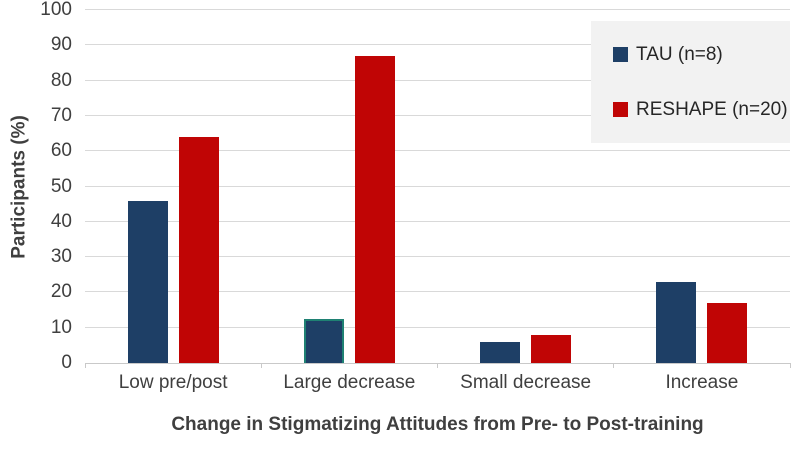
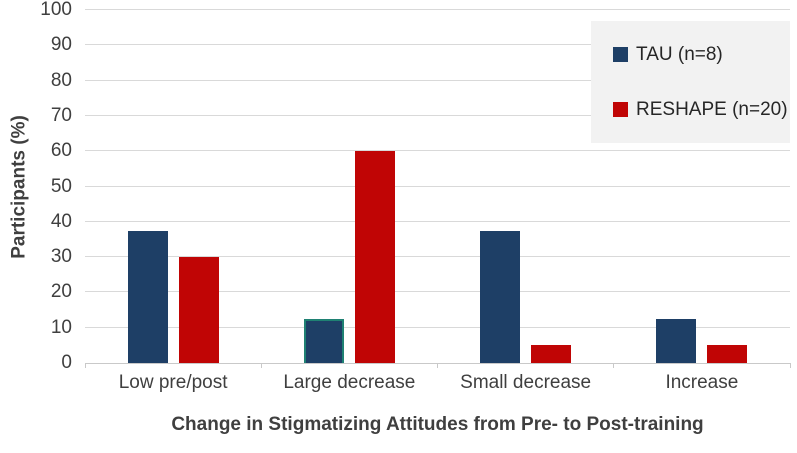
TAU (n=8)/Low pre/post: 46 -> 38
RESHAPE (n=20)/Low pre/post: 64 -> 30
RESHAPE (n=20)/Large decrease: 87 -> 60
TAU (n=8)/Small decrease: 6 -> 38
RESHAPE (n=20)/Small decrease: 8 -> 5
TAU (n=8)/Increase: 23 -> 12
RESHAPE (n=20)/Increase: 17 -> 5
